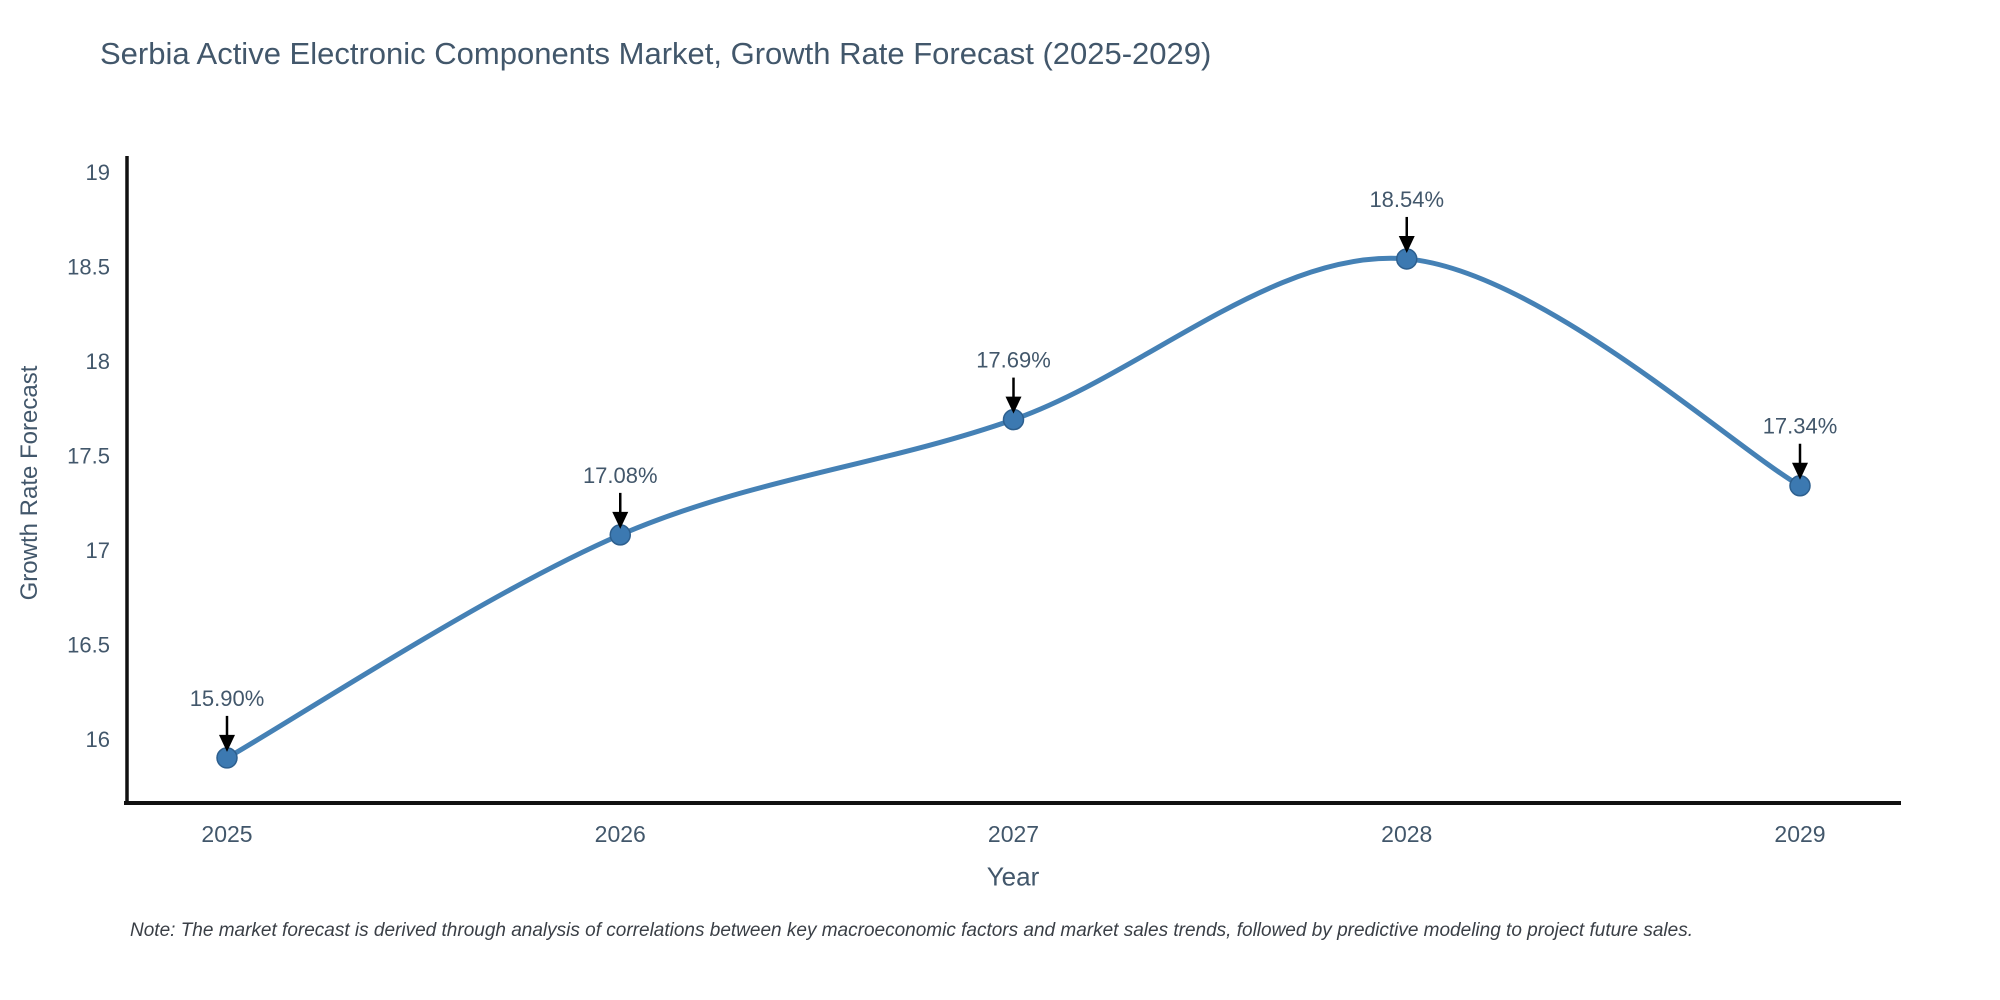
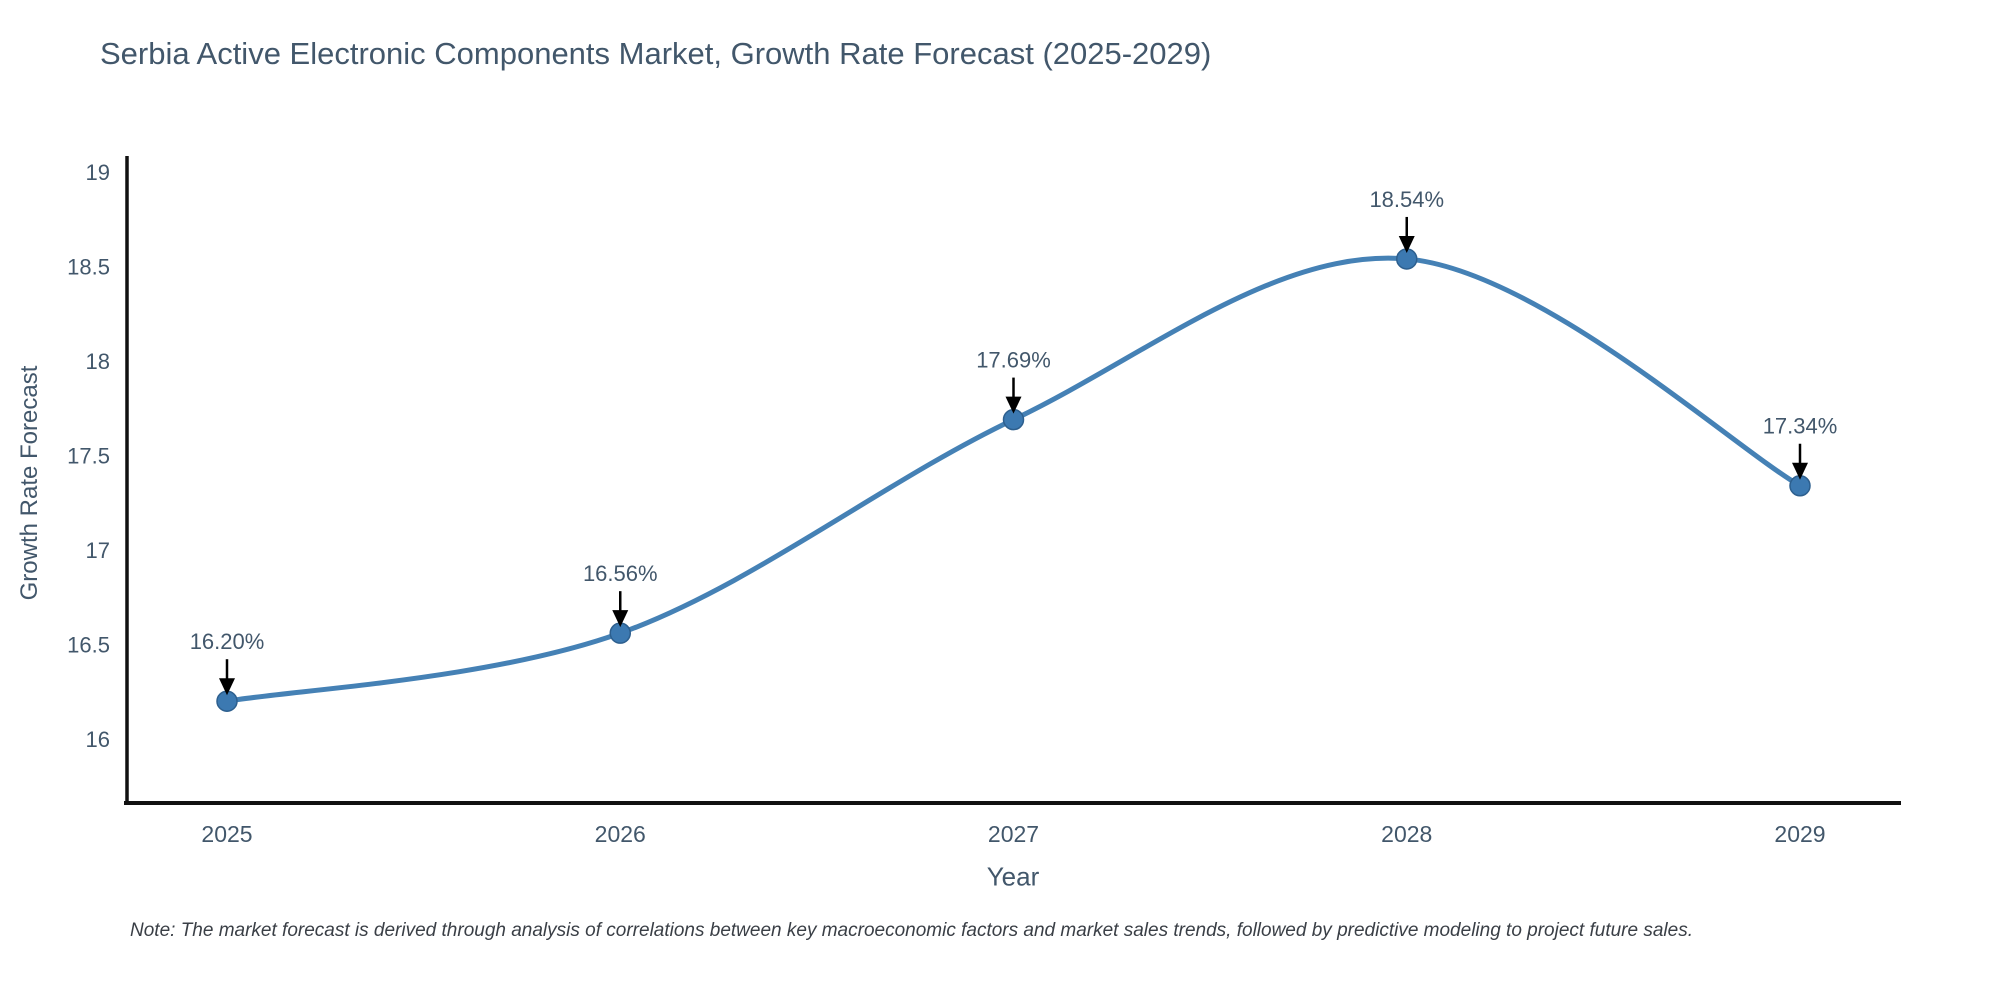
2025: 15.90% -> 16.20%
2026: 17.08% -> 16.56%
